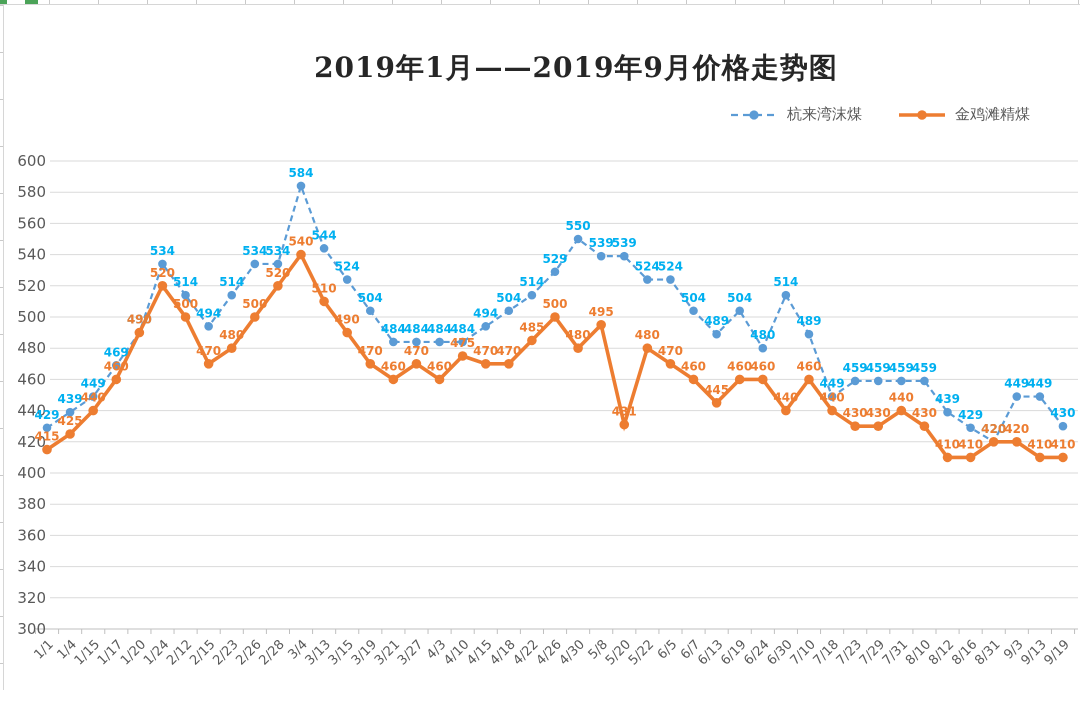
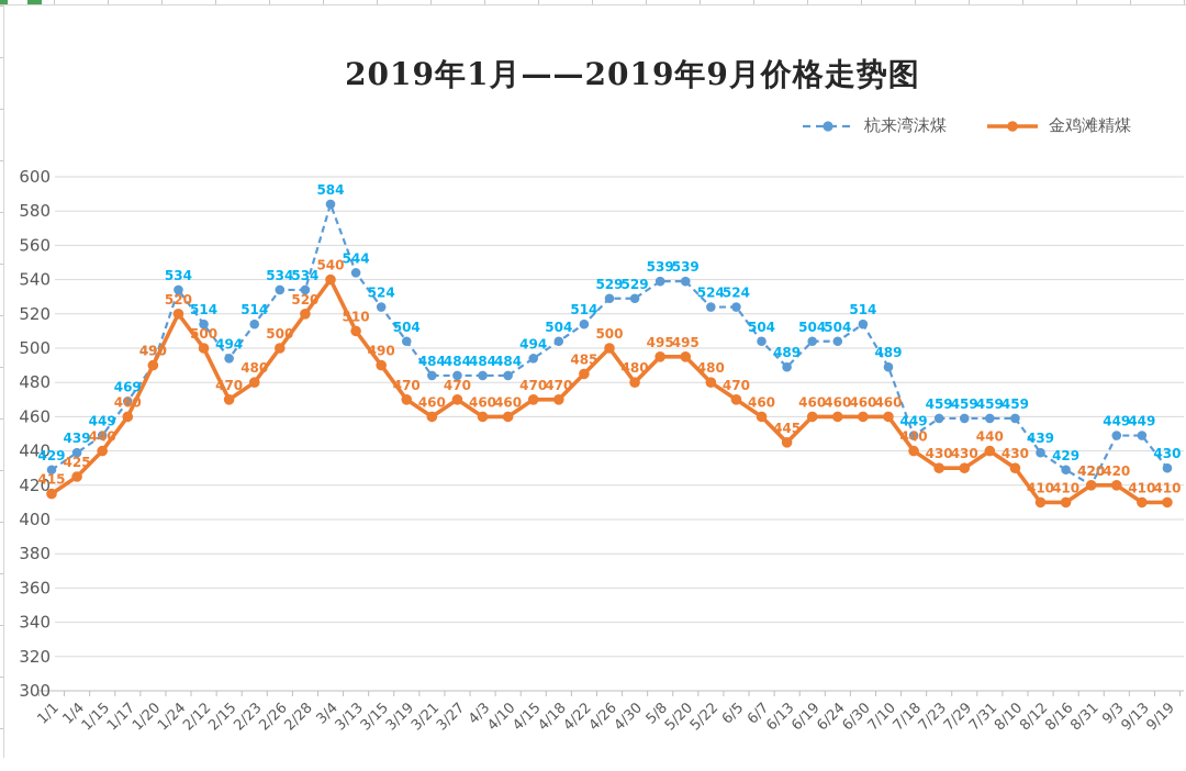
金鸡滩精煤/4/10: 475 -> 460
杭来湾沫煤/4/30: 550 -> 529
金鸡滩精煤/5/20: 431 -> 495
杭来湾沫煤/6/24: 480 -> 504
金鸡滩精煤/6/30: 440 -> 460
